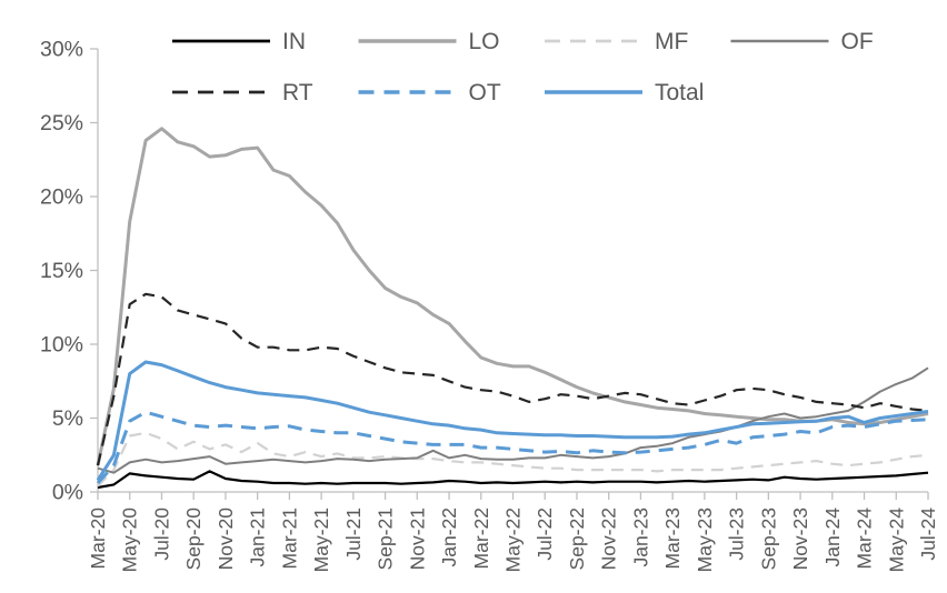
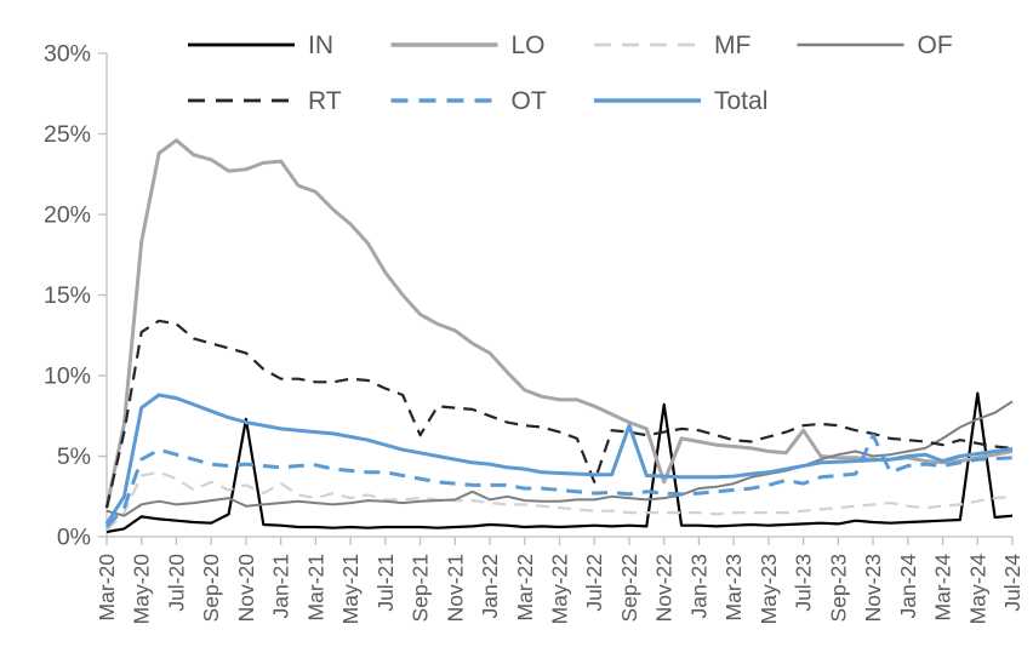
IN/Nov-20: 0.9% -> 7.3%
RT/Sep-21: 8.4% -> 6.3%
RT/Jul-22: 6.3% -> 3.4%
Total/Sep-22: 3.8% -> 6.9%
IN/Nov-22: 0.7% -> 8.2%
LO/Nov-22: 6.4% -> 3.4%
LO/Jul-23: 5.1% -> 6.6%
OT/Nov-23: 4.1% -> 6.3%
IN/May-24: 1.1% -> 8.9%
